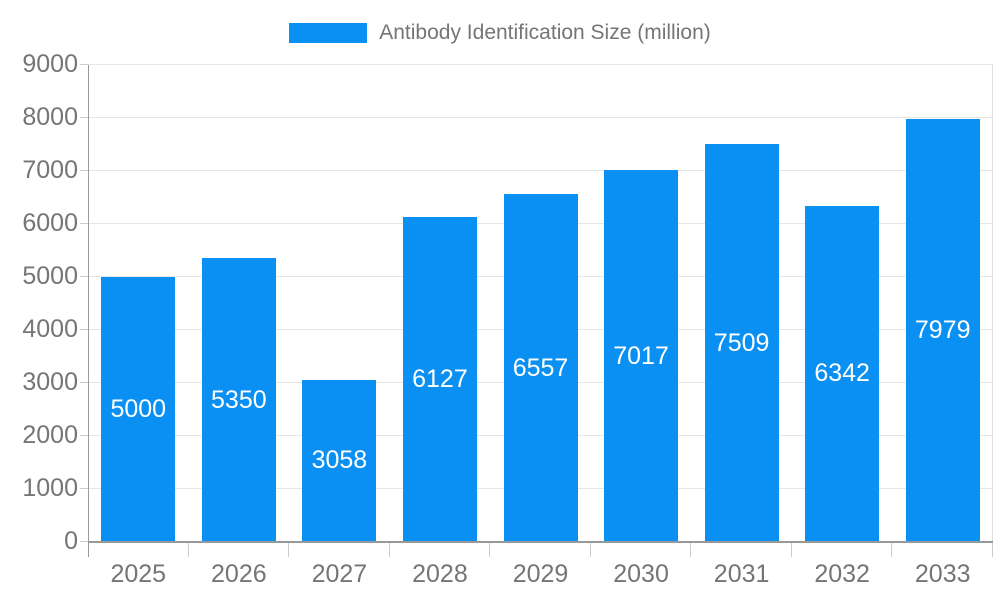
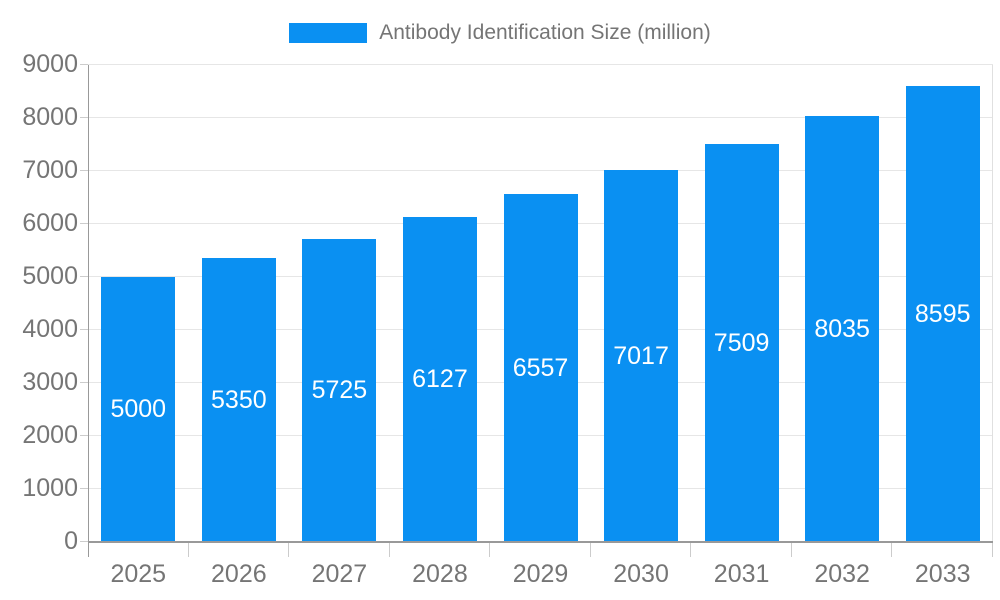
2027: 3058 -> 5725
2032: 6342 -> 8035
2033: 7979 -> 8595
